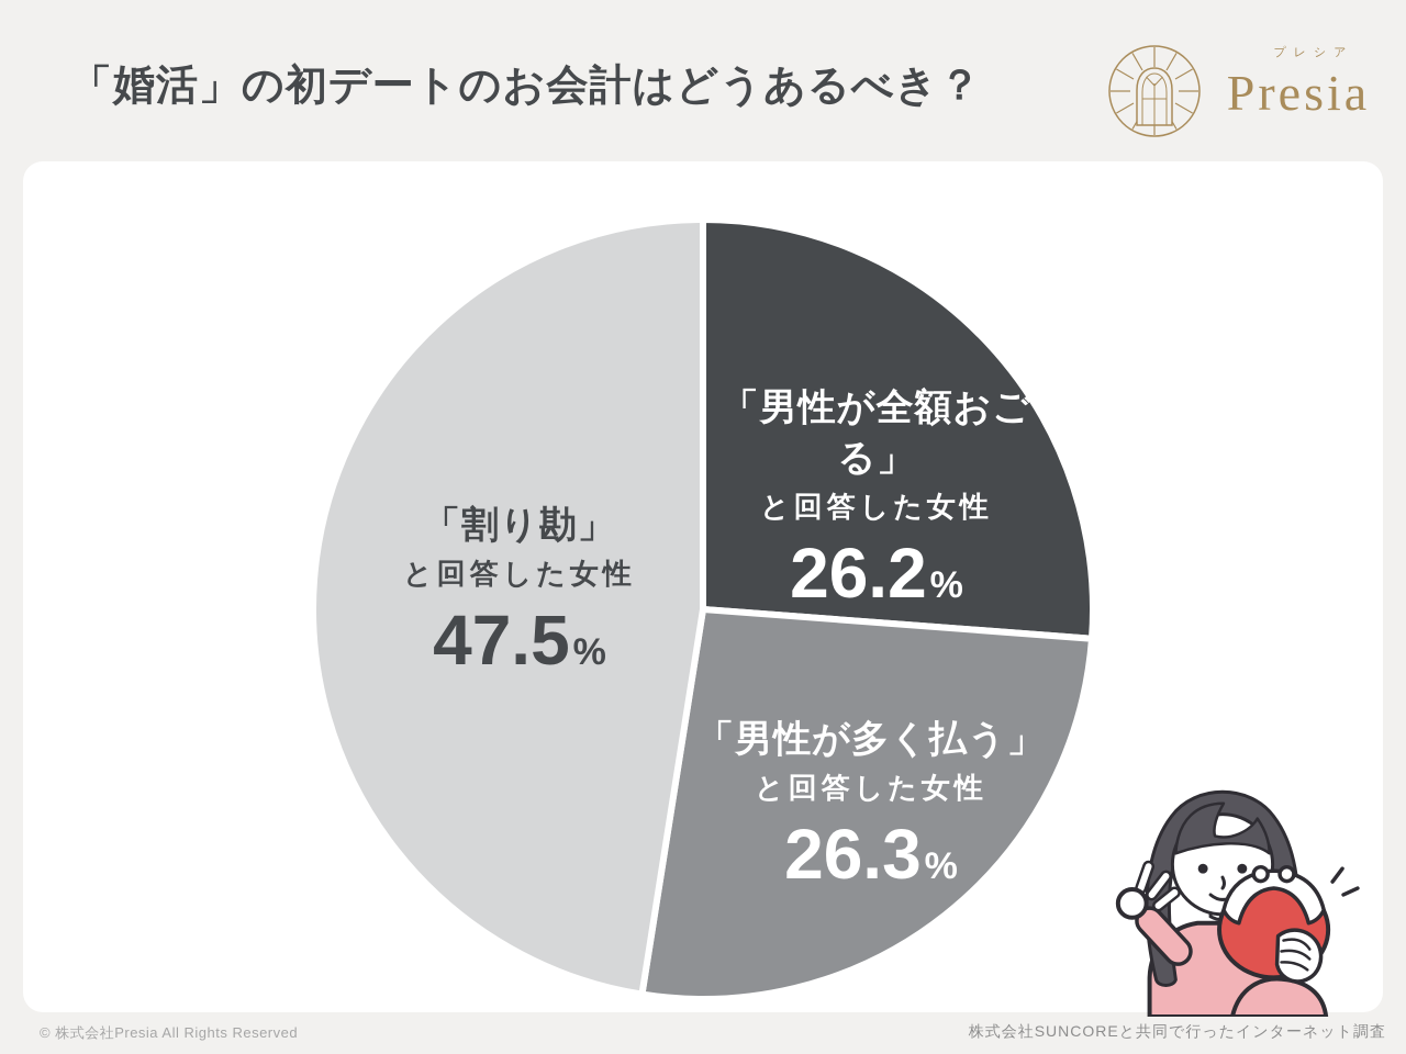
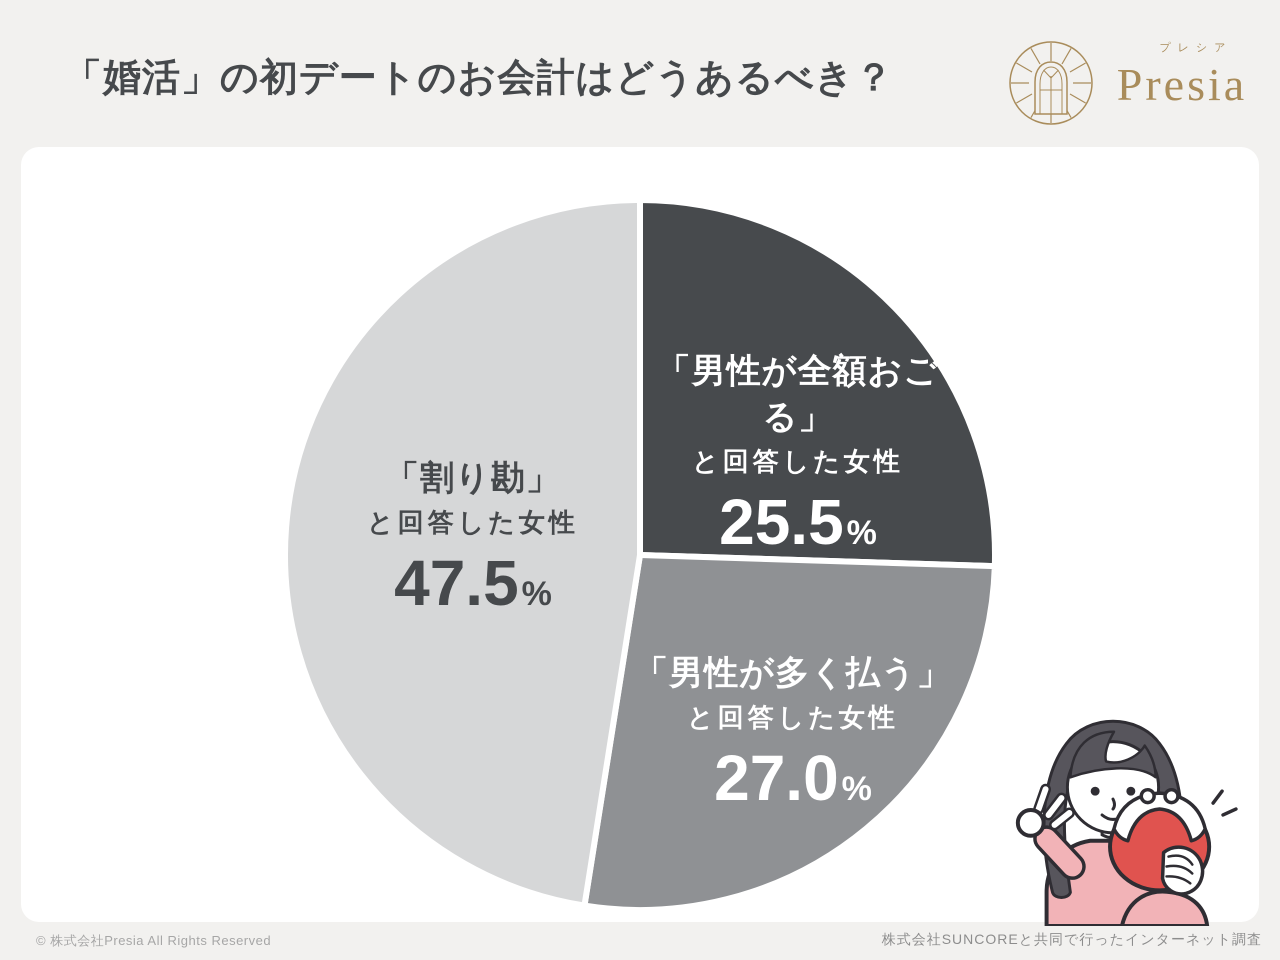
「男性が全額おごる」と回答した女性: 26.2 -> 25.5
「男性が多く払う」と回答した女性: 26.3 -> 27.0
